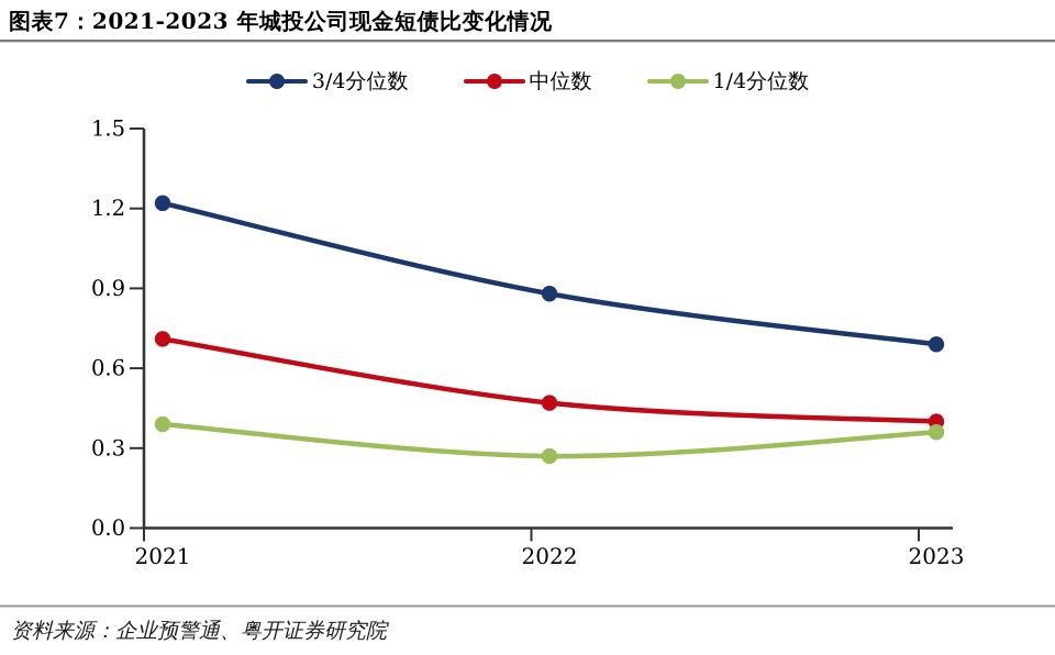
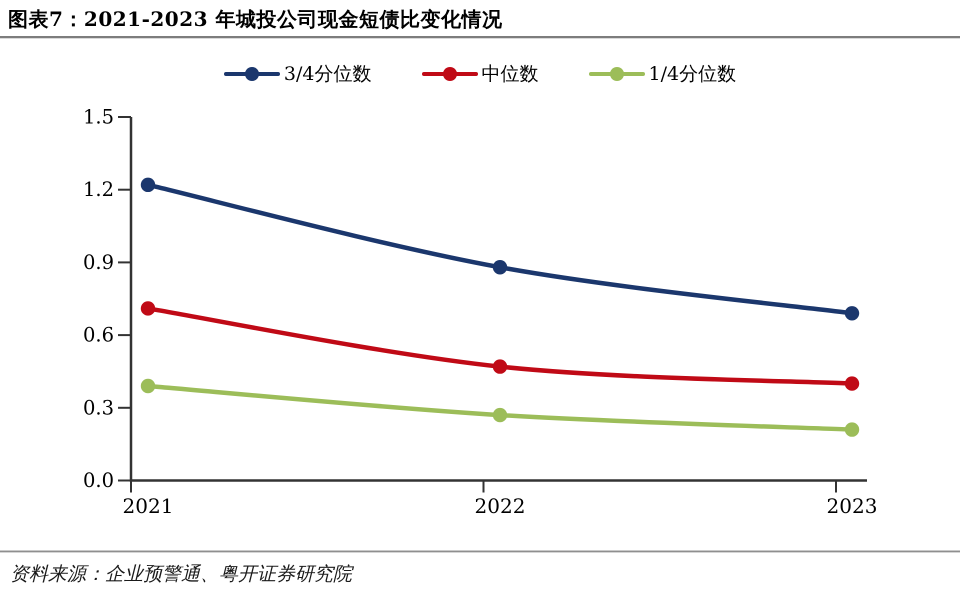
1/4分位数/2023: 0.36 -> 0.21
